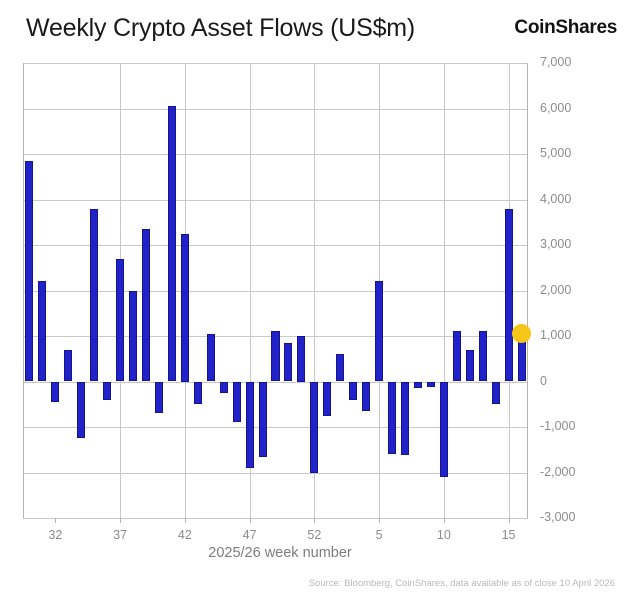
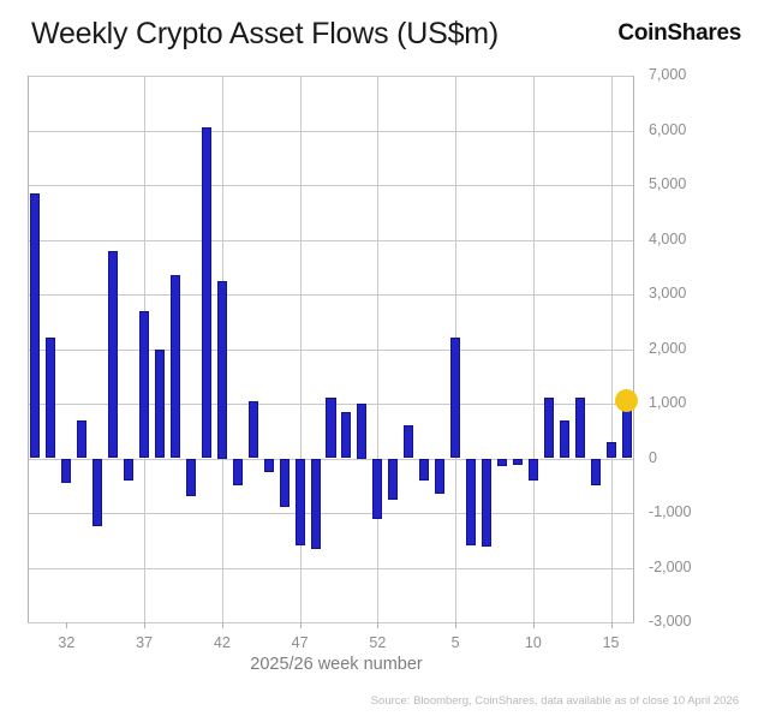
47: -1900 -> -1600
52: -2000 -> -1100
10: -2100 -> -400
15: 3800 -> 300
